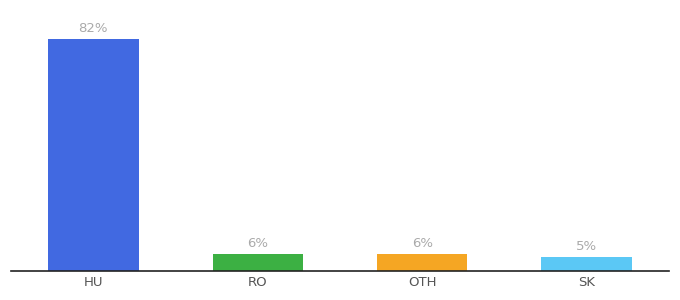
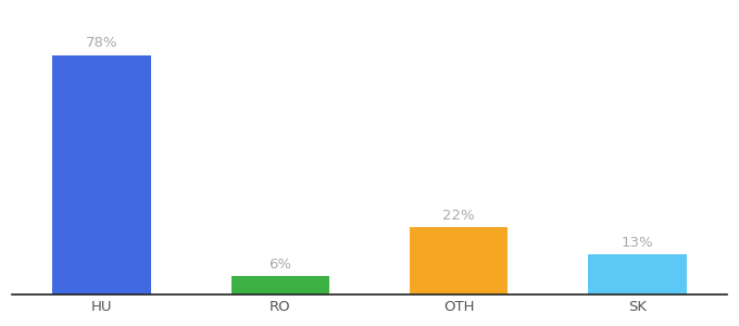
HU: 82% -> 78%
OTH: 6% -> 22%
SK: 5% -> 13%
